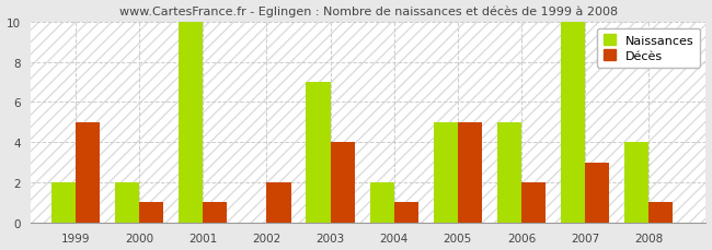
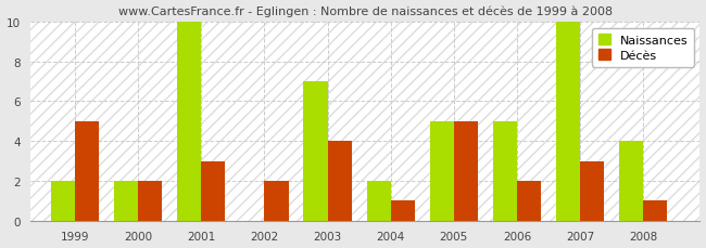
Décès/2000: 1 -> 2
Décès/2001: 1 -> 3
